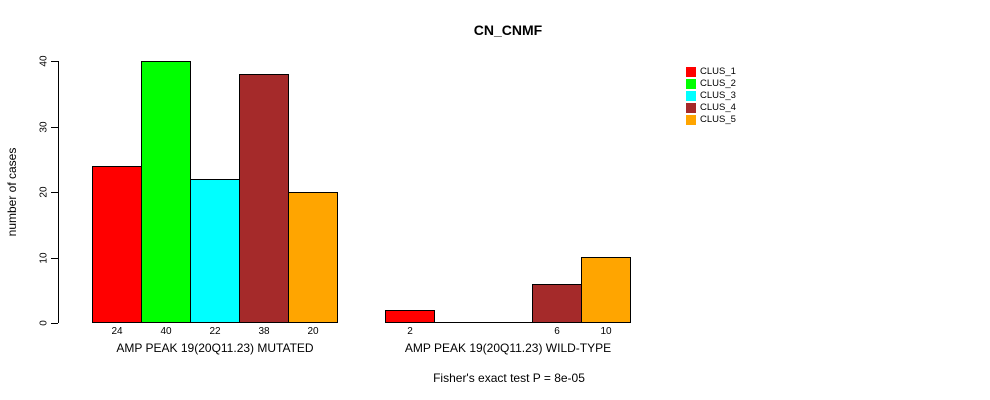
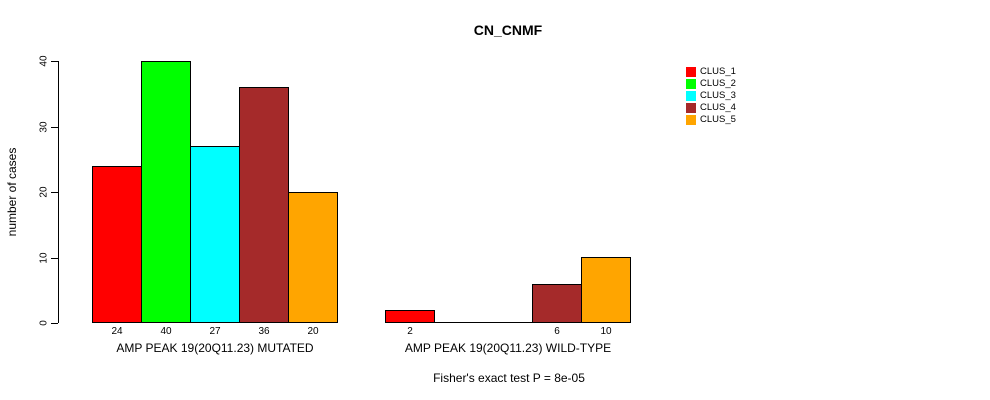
CLUS_3/AMP PEAK 19(20Q11.23) MUTATED: 22 -> 27
CLUS_4/AMP PEAK 19(20Q11.23) MUTATED: 38 -> 36
